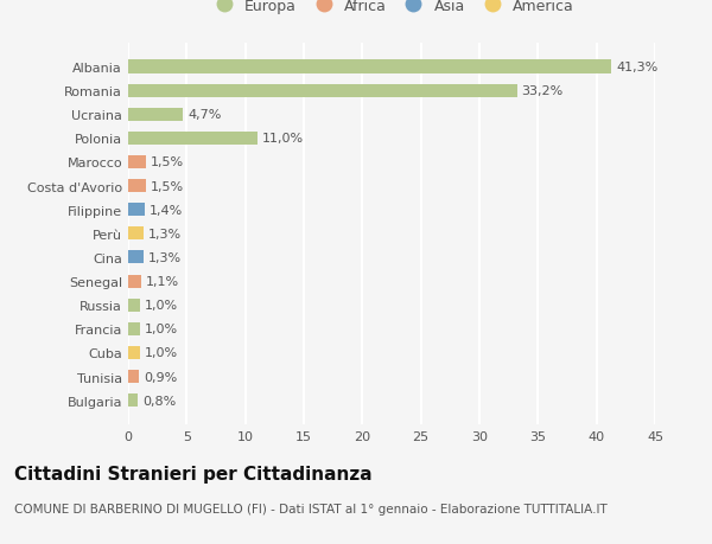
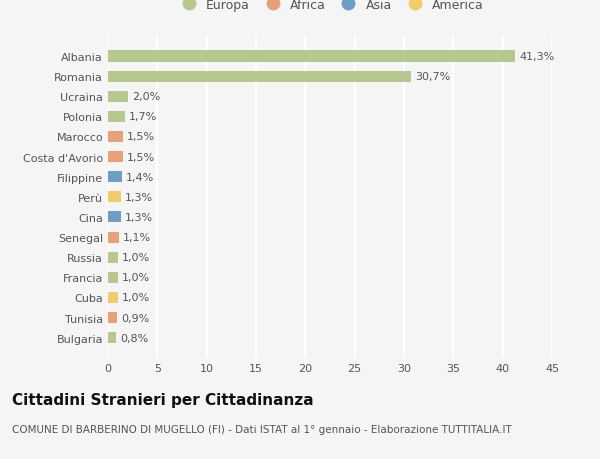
Romania: 33,2% -> 30,7%
Ucraina: 4,7% -> 2,0%
Polonia: 11,0% -> 1,7%
